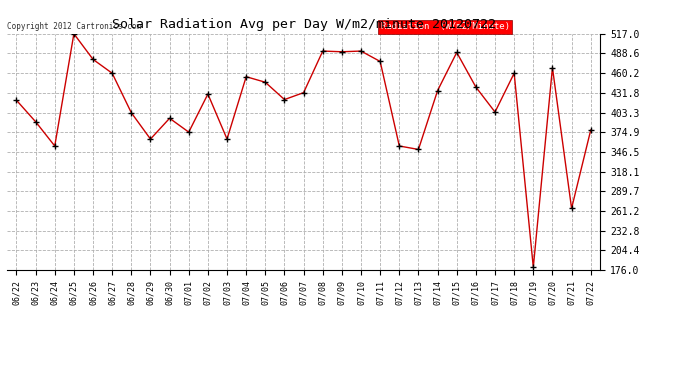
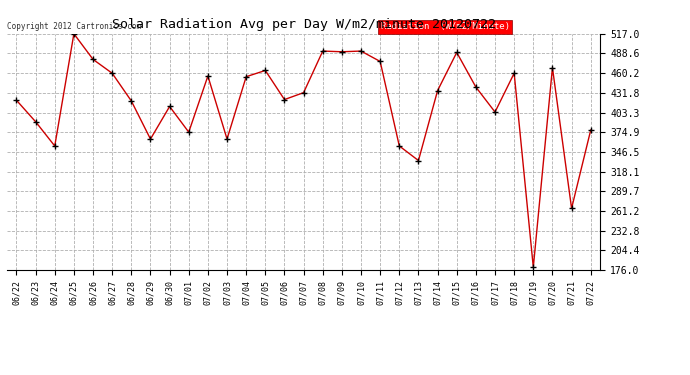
06/28: 403 -> 420
06/30: 395 -> 412
07/02: 430 -> 456
07/05: 447 -> 464
07/13: 350 -> 334
